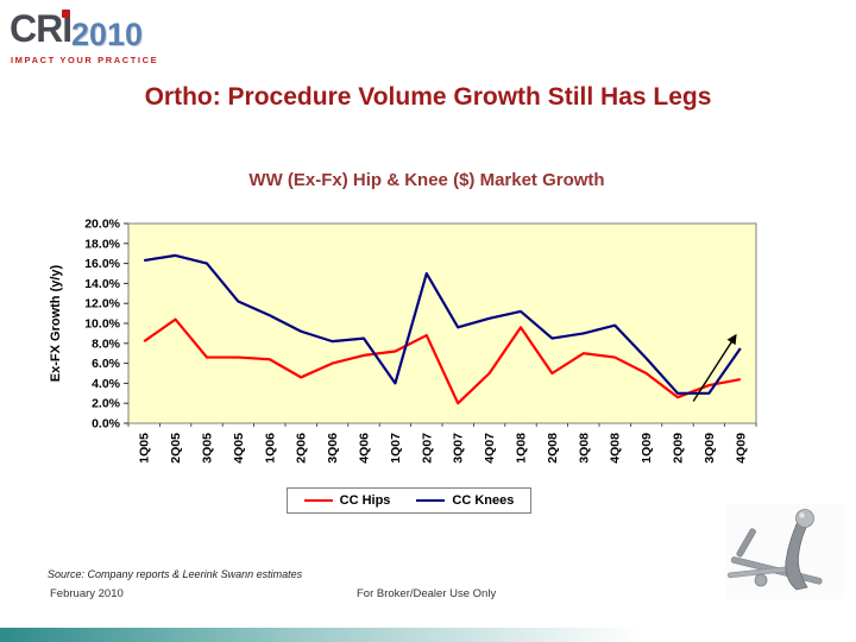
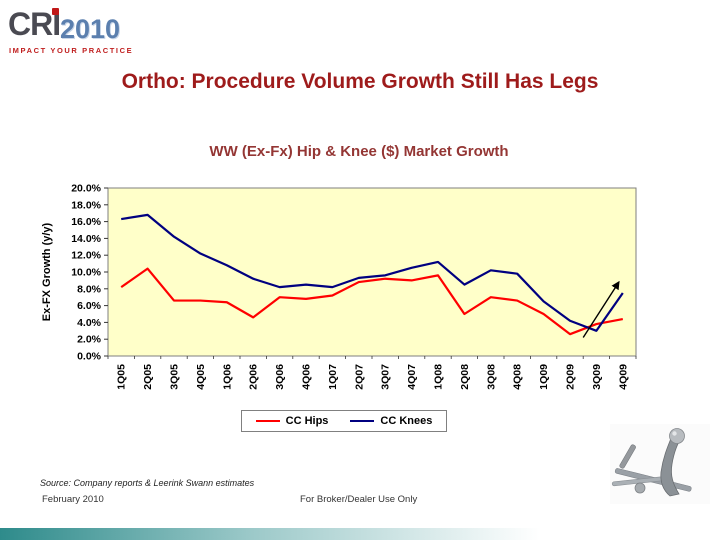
CC Knees/3Q05: 16% -> 14%
CC Hips/3Q06: 6% -> 7%
CC Knees/1Q07: 4% -> 8%
CC Knees/2Q07: 15% -> 9%
CC Hips/3Q07: 2% -> 9%
CC Hips/4Q07: 5% -> 9%
CC Knees/3Q08: 9% -> 10%
CC Knees/2Q09: 3% -> 4%
